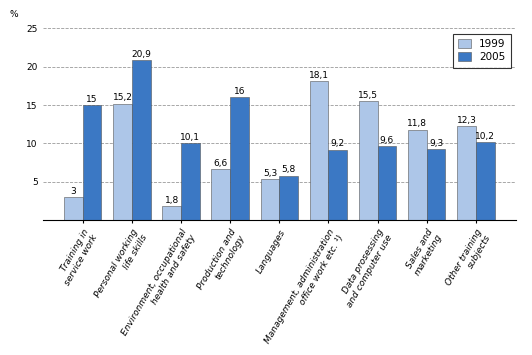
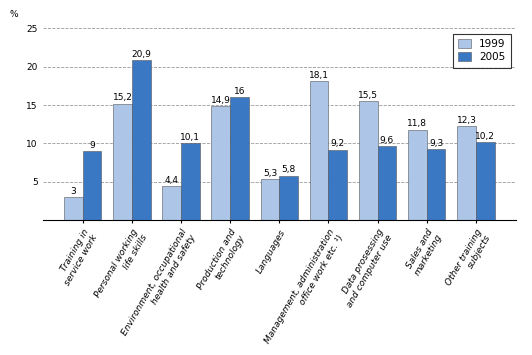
2005/Training in service work: 15 -> 9
1999/Environment, occupational health and safety: 1,8 -> 4,4
1999/Production and technology: 6,6 -> 14,9
